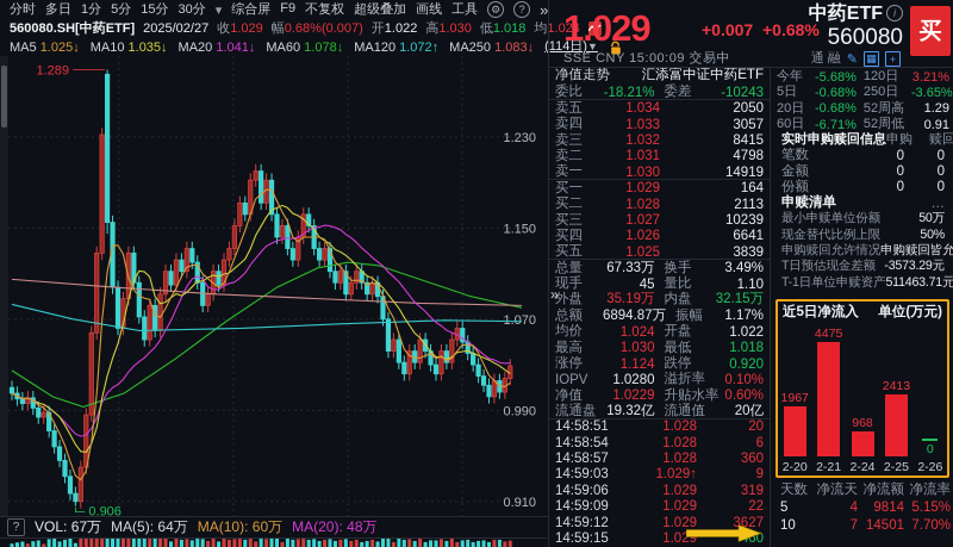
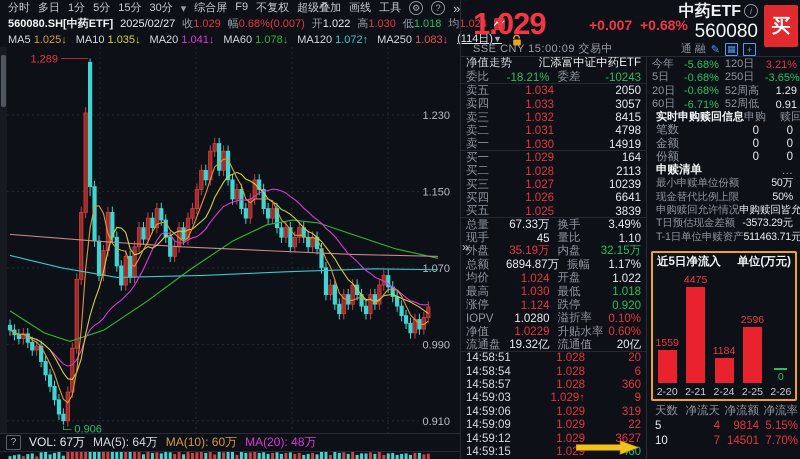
近5日净流入/2-20: 1967 -> 1559
近5日净流入/2-24: 968 -> 1184
近5日净流入/2-25: 2413 -> 2596
